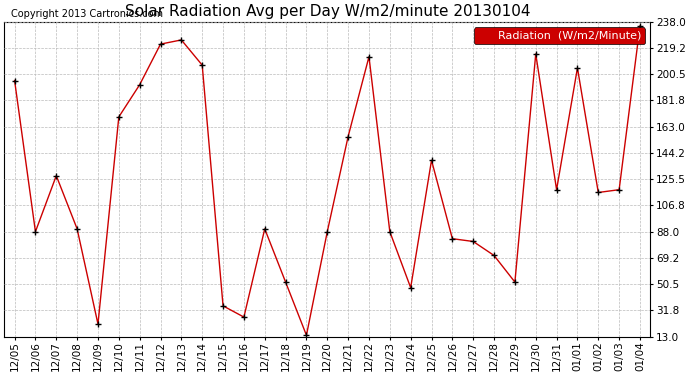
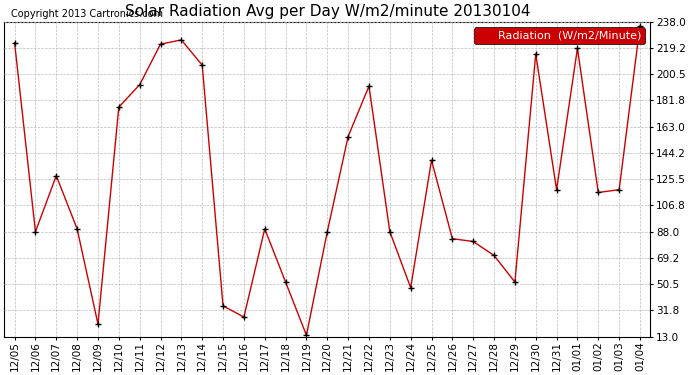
12/05: 196 -> 223
12/10: 170 -> 177
12/22: 213 -> 192
01/01: 205 -> 219
